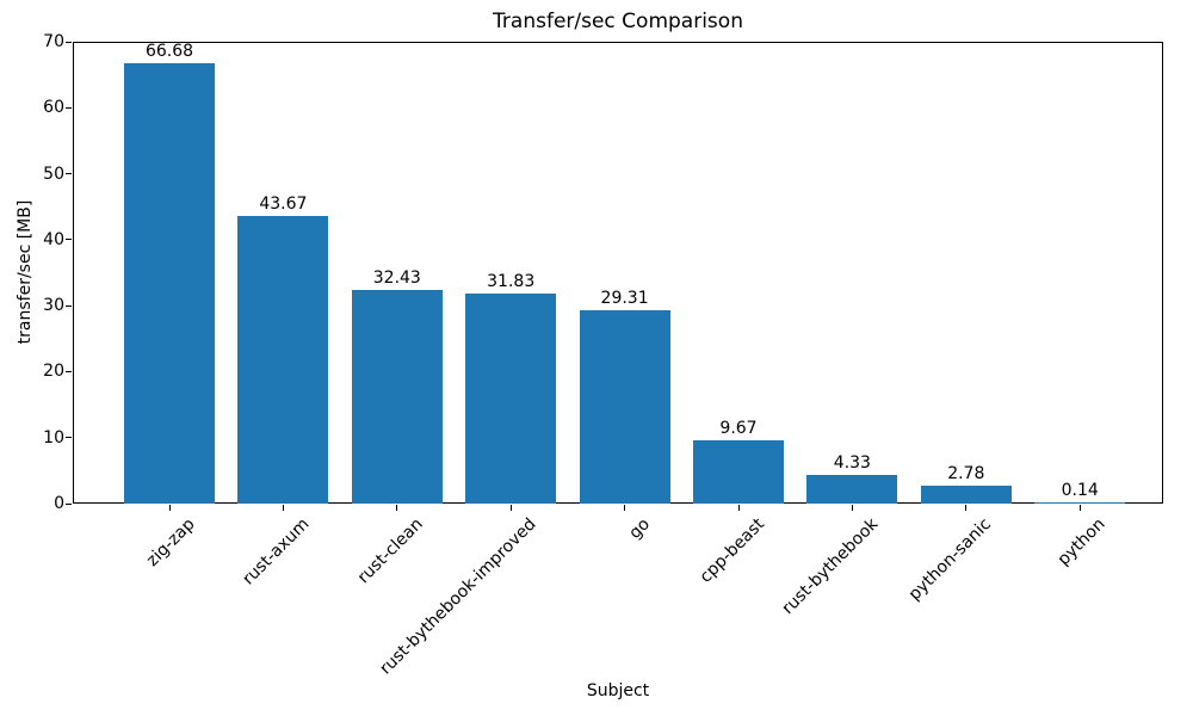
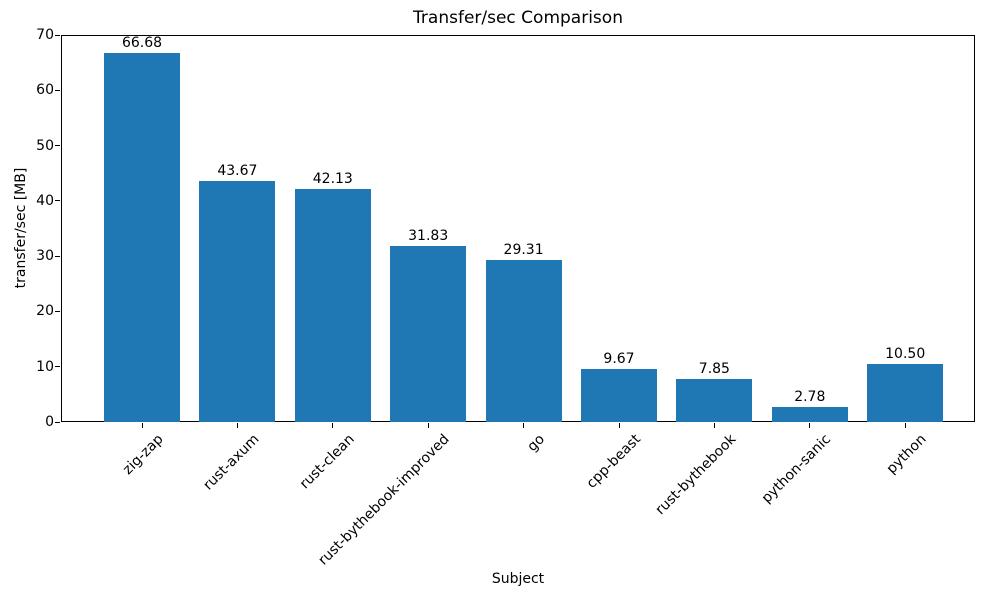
rust-clean: 32.43 -> 42.13
rust-bythebook: 4.33 -> 7.85
python: 0.14 -> 10.50
